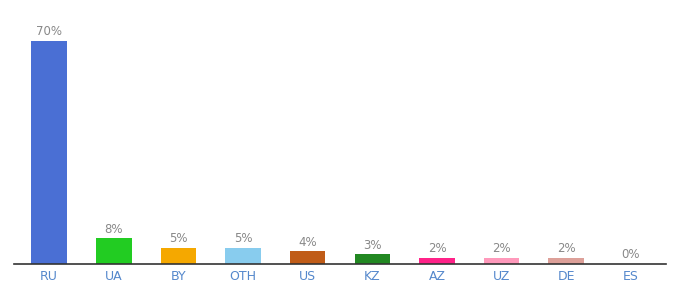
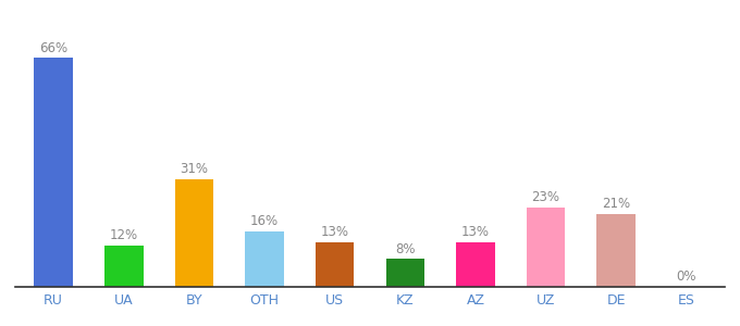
RU: 70% -> 66%
UA: 8% -> 12%
BY: 5% -> 31%
OTH: 5% -> 16%
US: 4% -> 13%
KZ: 3% -> 8%
AZ: 2% -> 13%
UZ: 2% -> 23%
DE: 2% -> 21%
